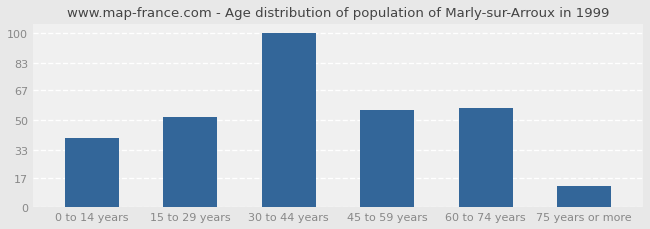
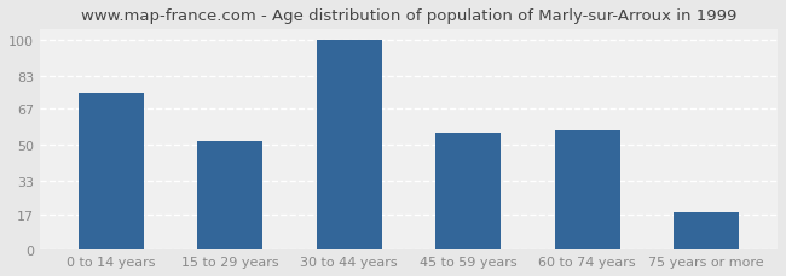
0 to 14 years: 40 -> 75
75 years or more: 12 -> 18
